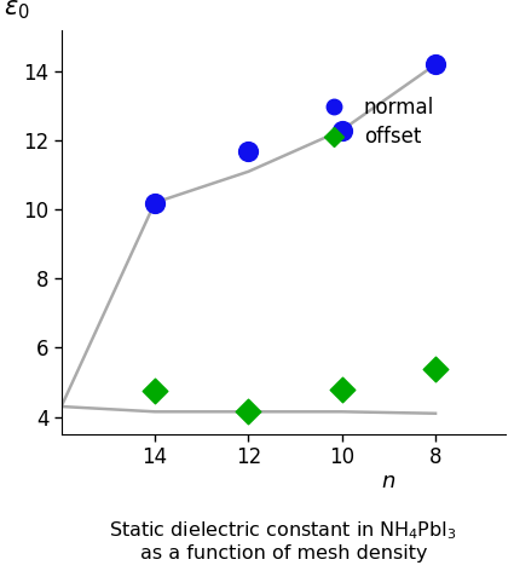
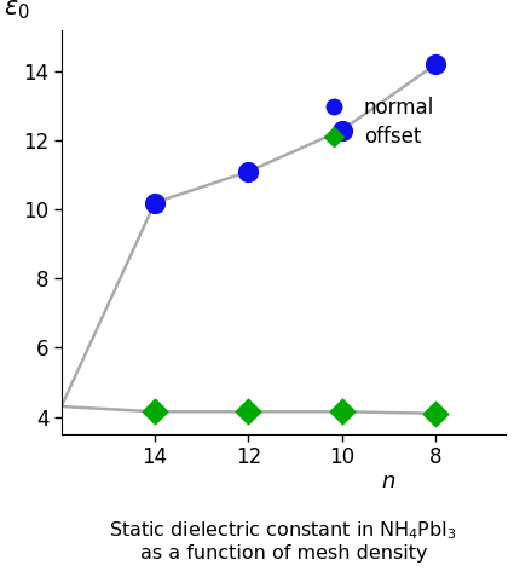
offset/14: 4.75 -> 4.15
normal/12: 11.7 -> 11.1
offset/10: 4.80 -> 4.15
offset/8: 5.40 -> 4.10
